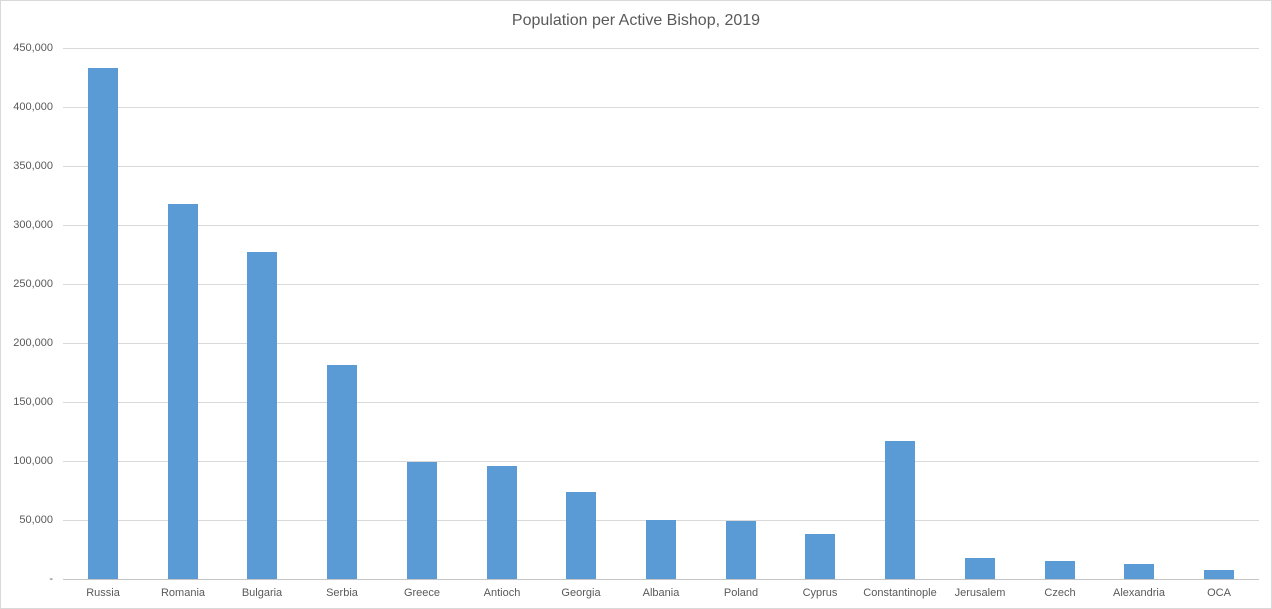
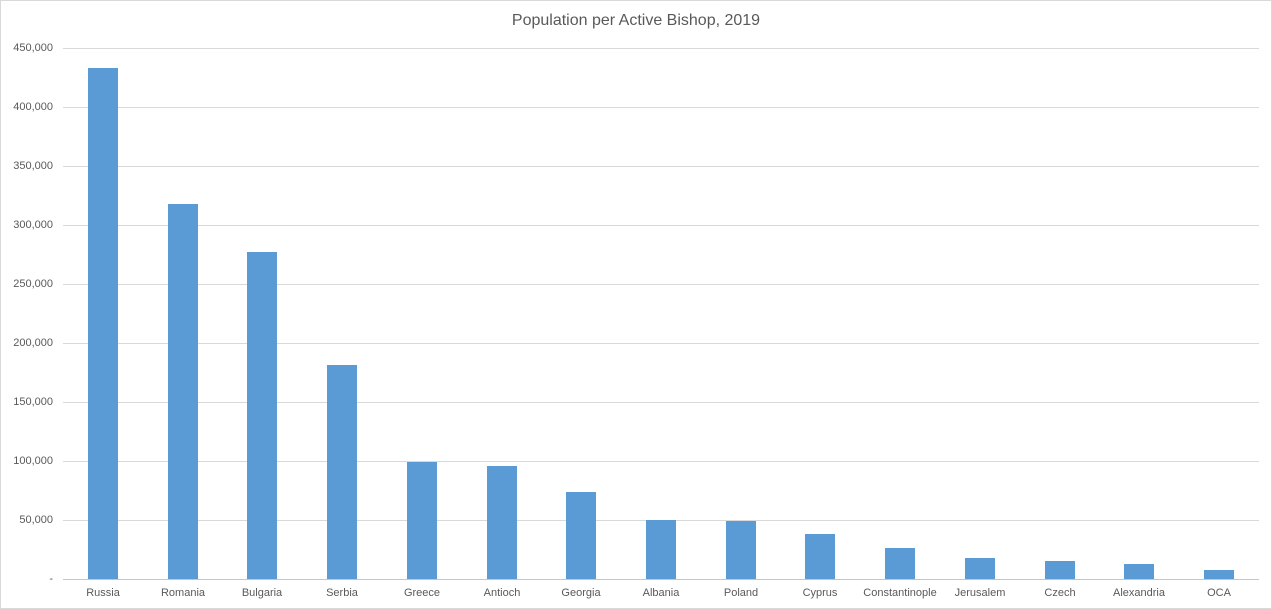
Constantinople: 117000 -> 26000
